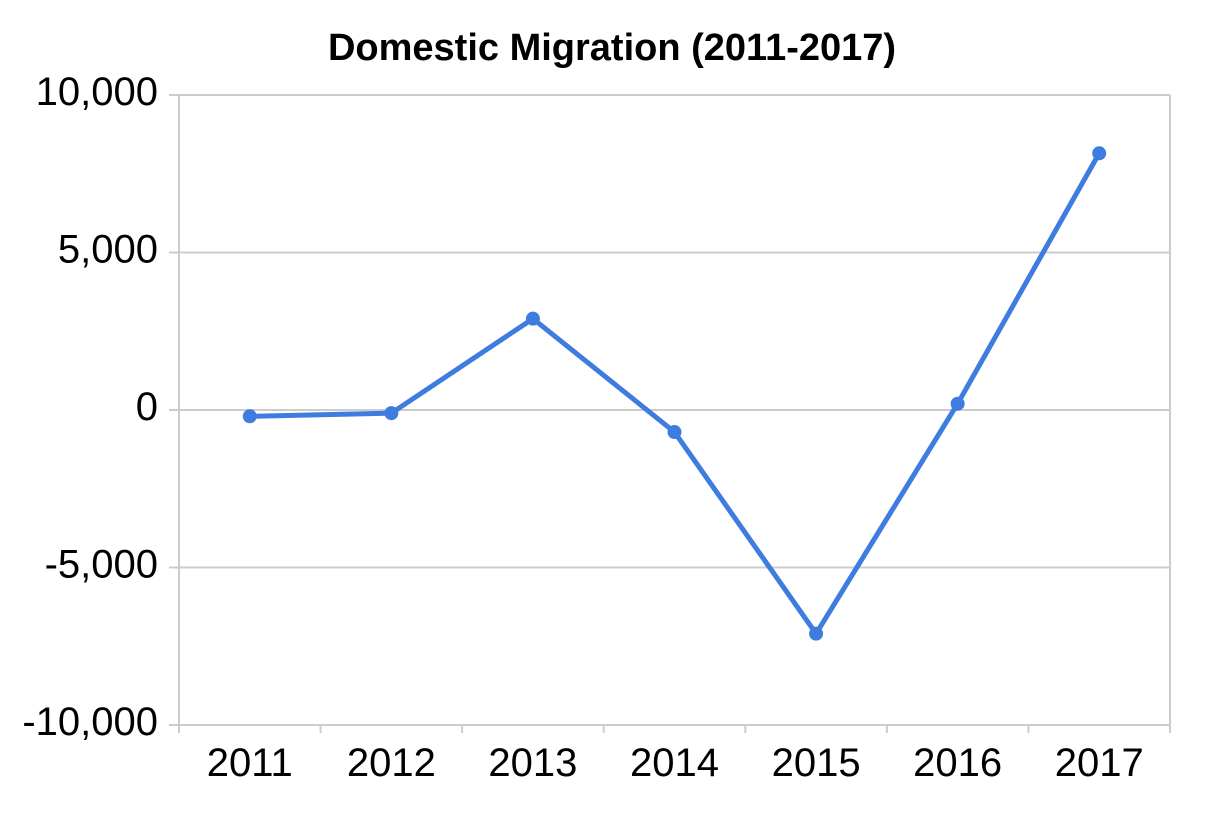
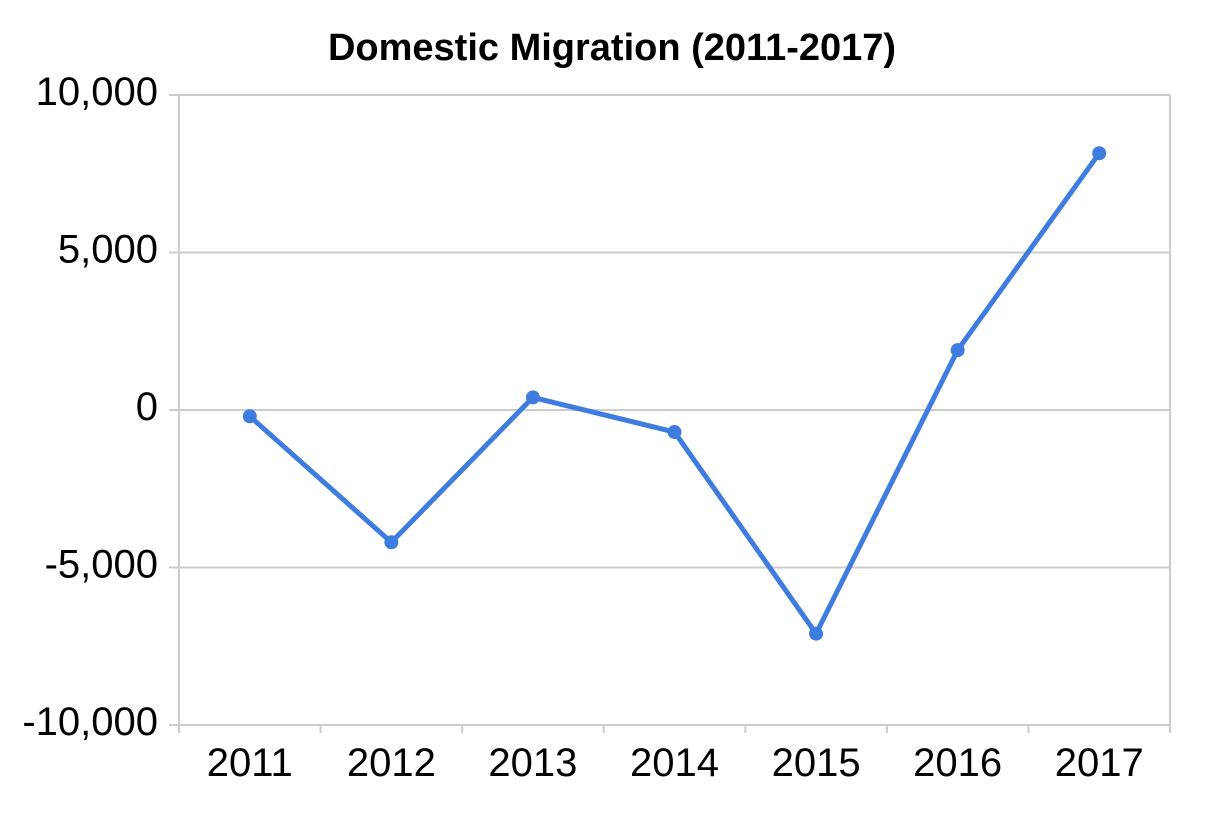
2012: -100 -> -4200
2013: 2900 -> 400
2016: 200 -> 1900
